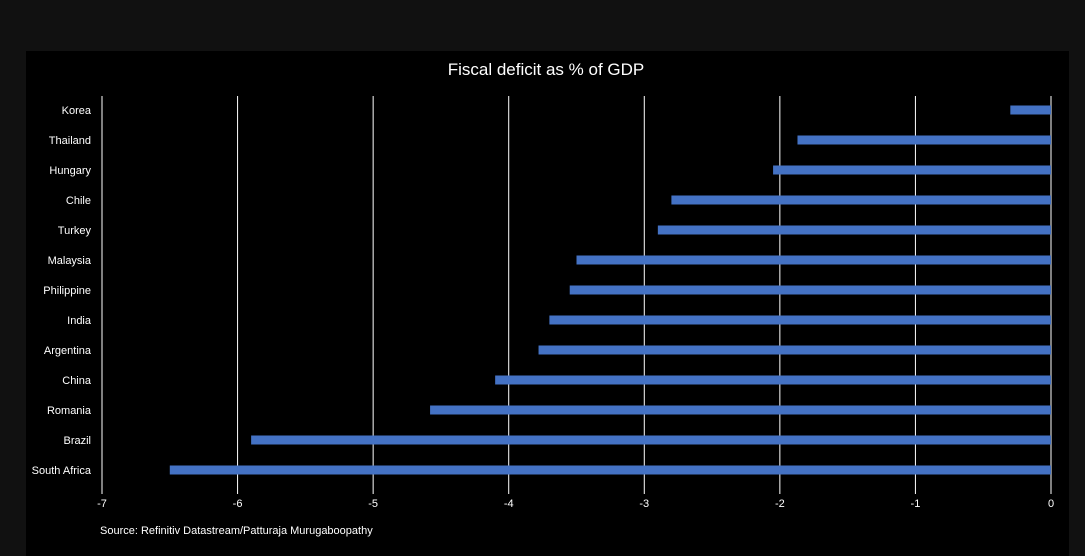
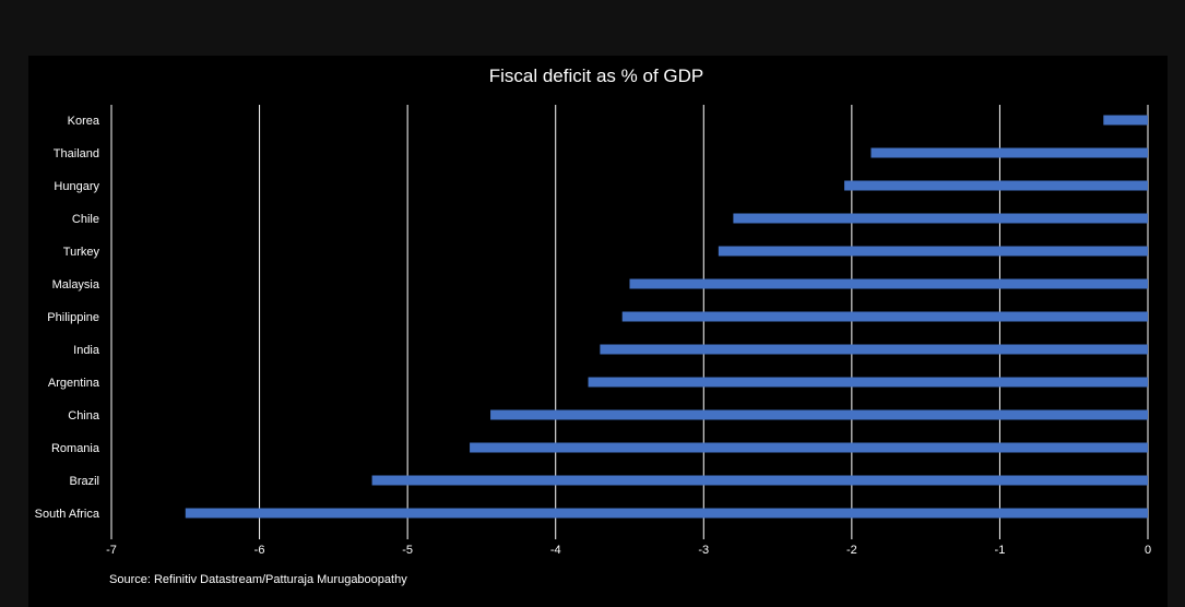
China: -4.10 -> -4.44
Brazil: -5.90 -> -5.24
